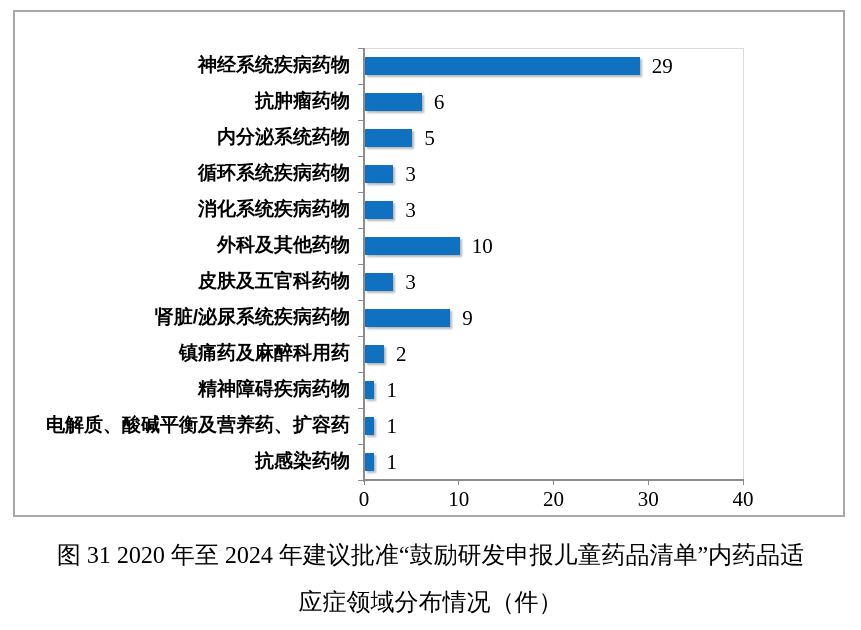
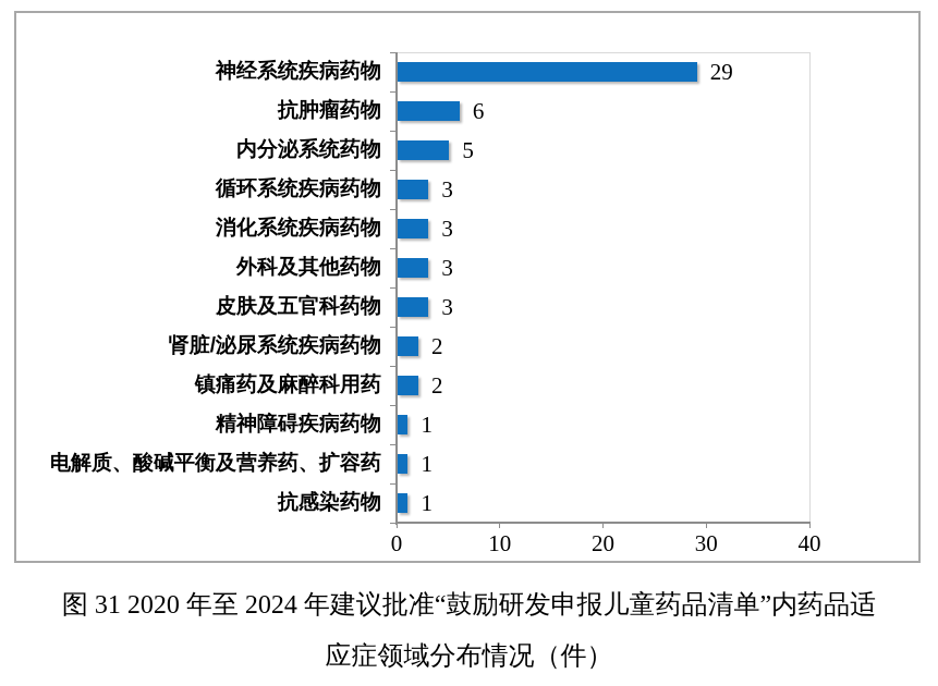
外科及其他药物: 10 -> 3
肾脏/泌尿系统疾病药物: 9 -> 2
